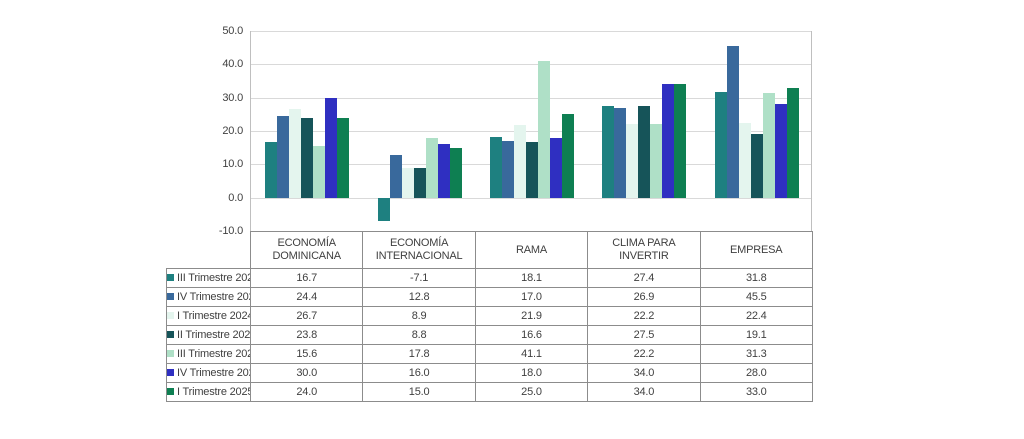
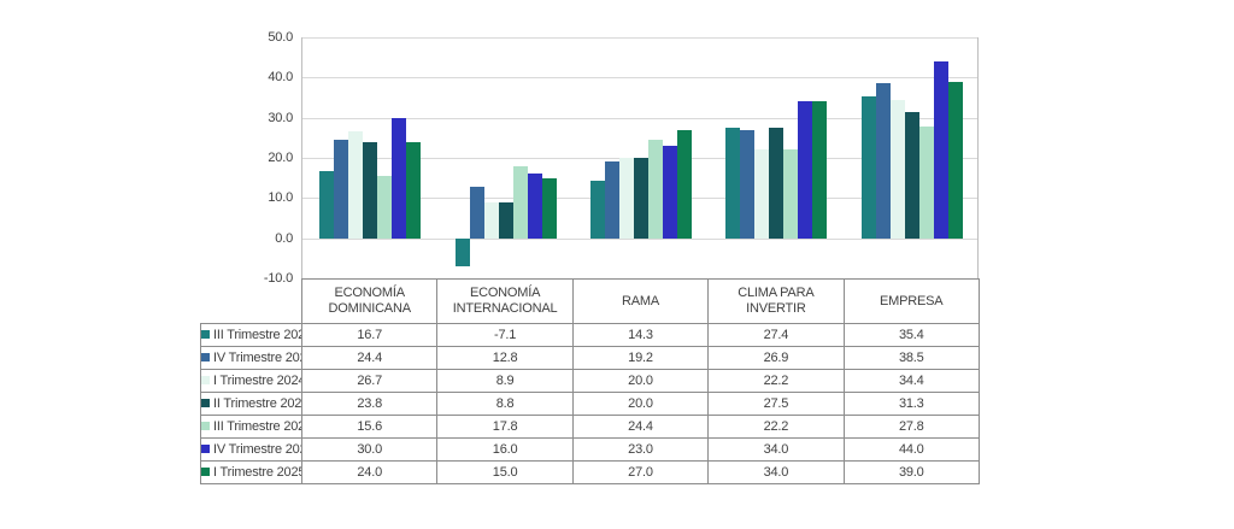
III Trimestre 2023/RAMA: 18.1 -> 14.3
IV Trimestre 2023/RAMA: 17.0 -> 19.2
I Trimestre 2024/RAMA: 21.9 -> 20.0
II Trimestre 2024/RAMA: 16.6 -> 20.0
III Trimestre 2024/RAMA: 41.1 -> 24.4
IV Trimestre 2024/RAMA: 18.0 -> 23.0
I Trimestre 2025*/RAMA: 25.0 -> 27.0
III Trimestre 2023/EMPRESA: 31.8 -> 35.4
IV Trimestre 2023/EMPRESA: 45.5 -> 38.5
I Trimestre 2024/EMPRESA: 22.4 -> 34.4
II Trimestre 2024/EMPRESA: 19.1 -> 31.3
III Trimestre 2024/EMPRESA: 31.3 -> 27.8
IV Trimestre 2024/EMPRESA: 28.0 -> 44.0
I Trimestre 2025*/EMPRESA: 33.0 -> 39.0
